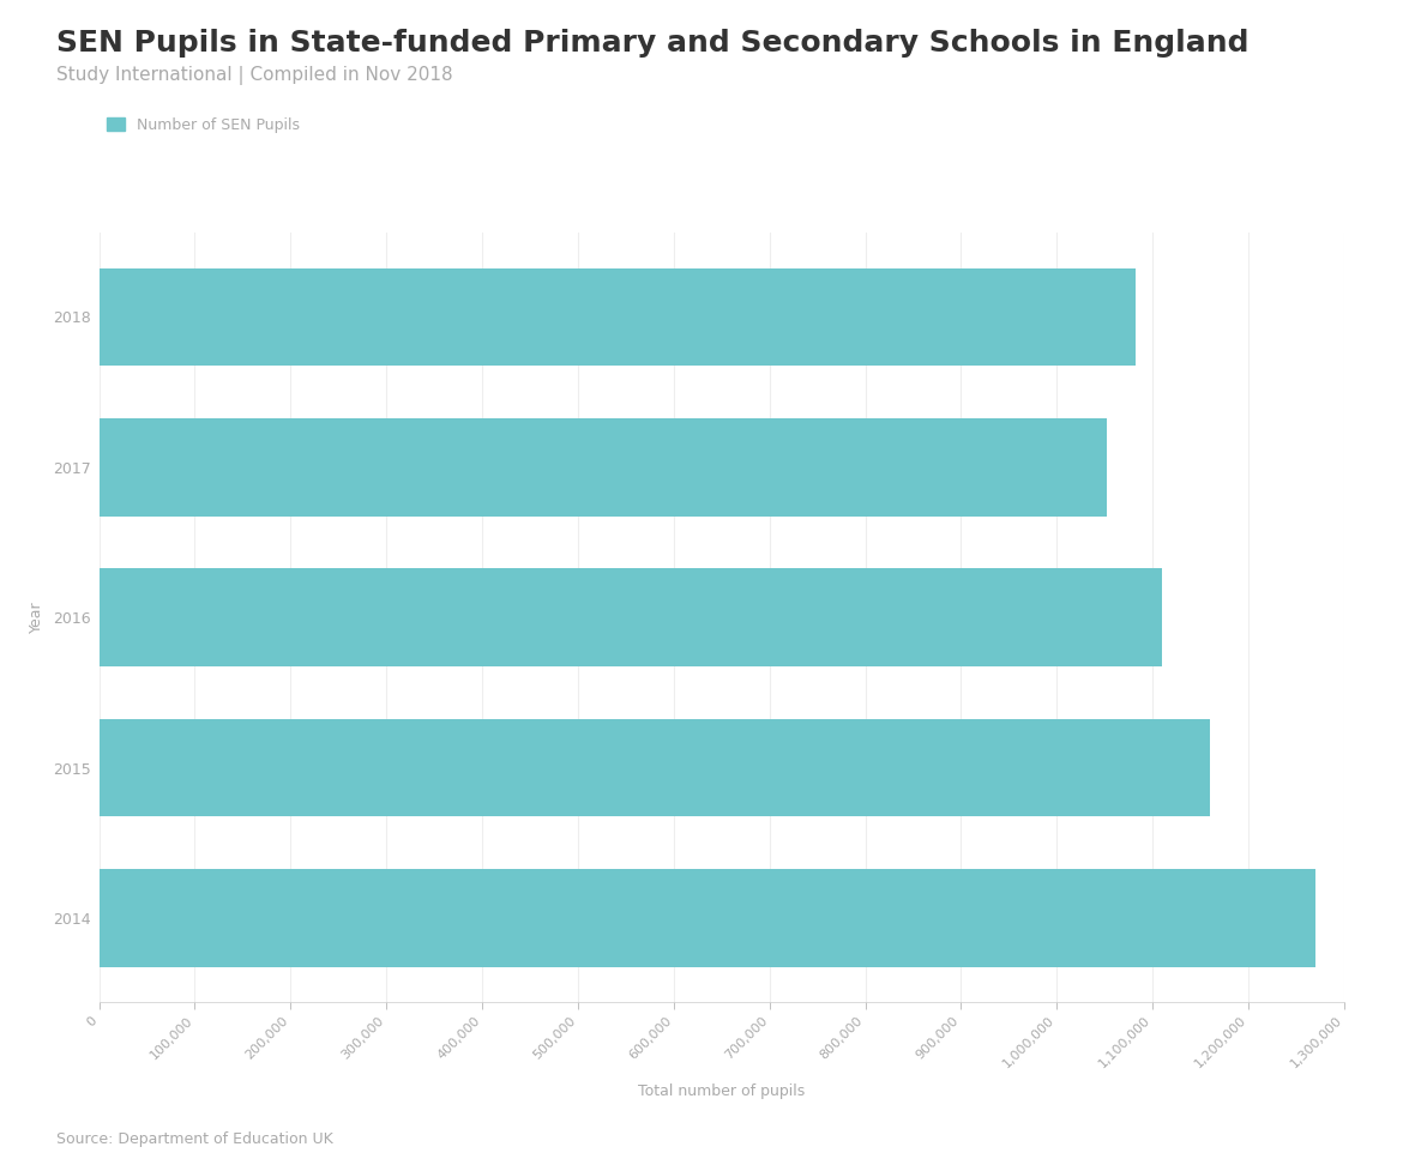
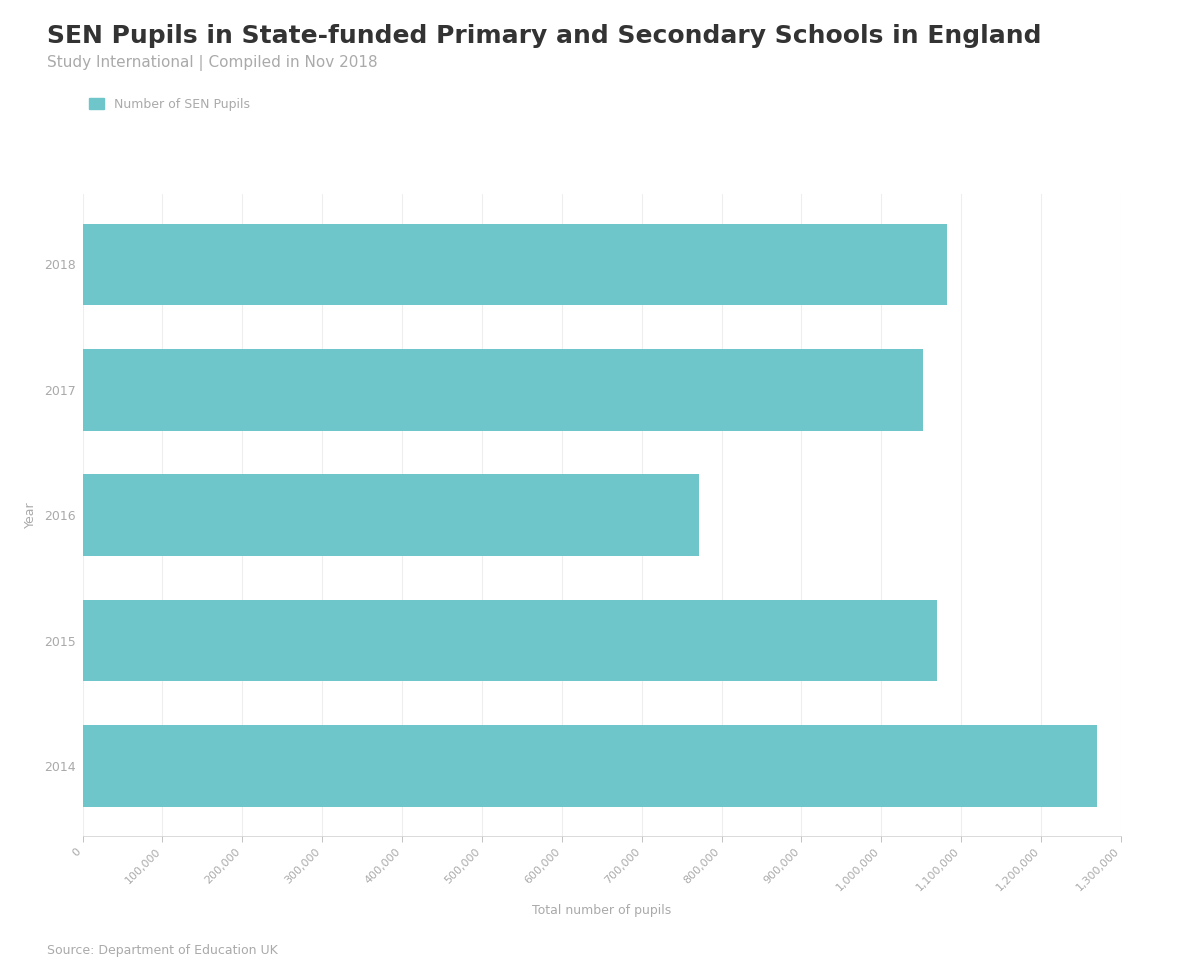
2016: 1,110,000 -> 772,000
2015: 1,160,000 -> 1,070,000
